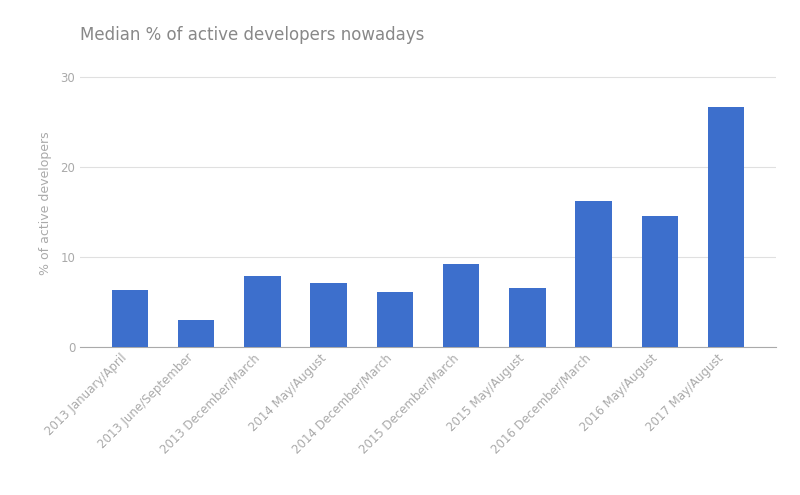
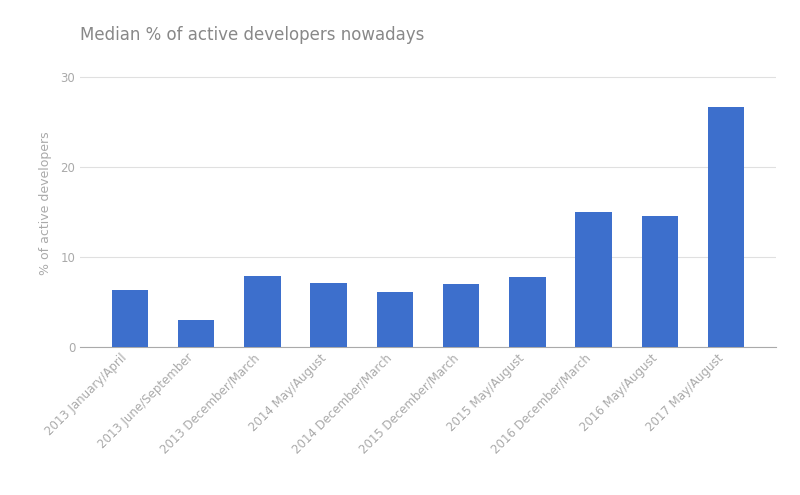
2015 December/March: 9.2 -> 7.0
2015 May/August: 6.5 -> 7.8
2016 December/March: 16.2 -> 15.0
